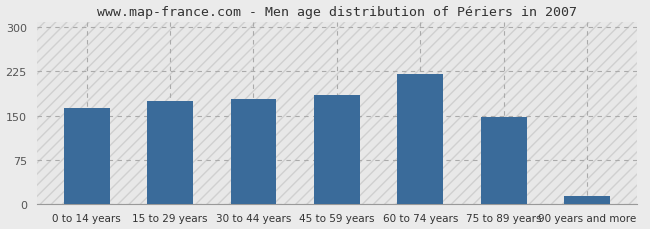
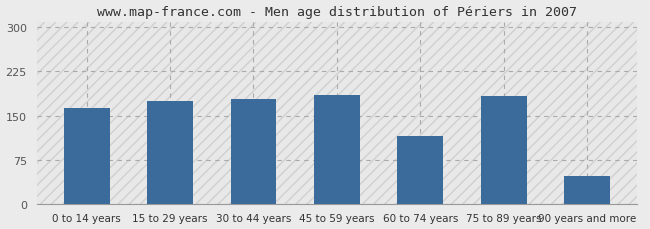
60 to 74 years: 220 -> 116
75 to 89 years: 148 -> 184
90 years and more: 13 -> 48
